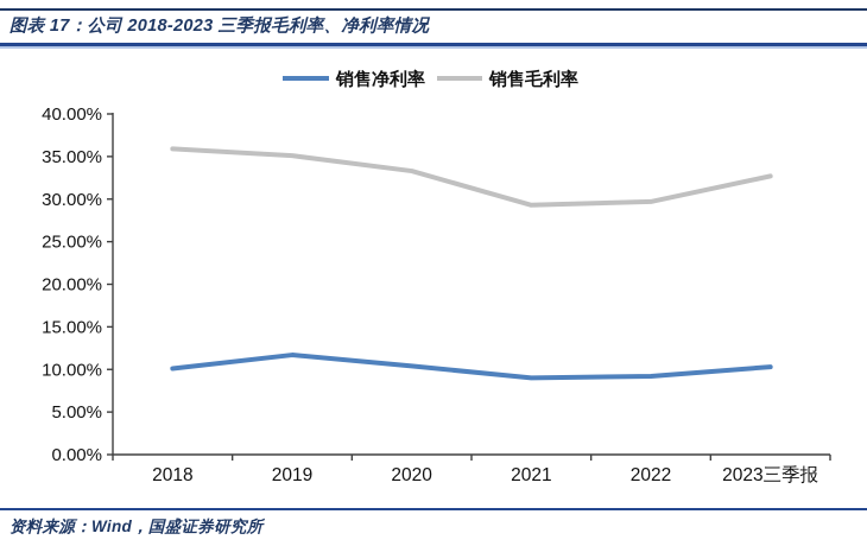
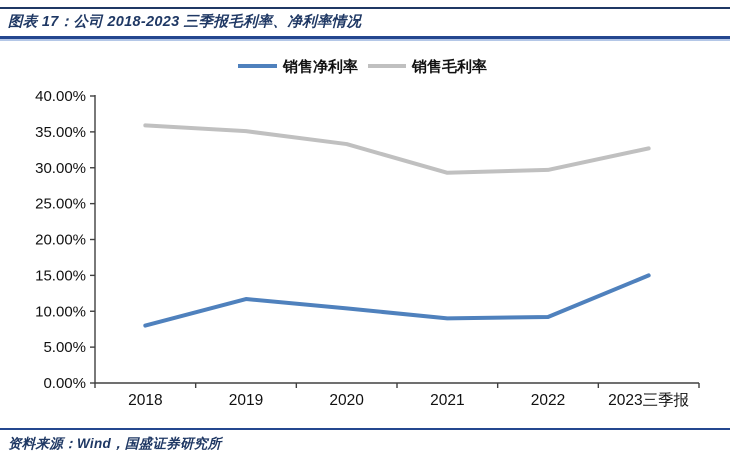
销售净利率/2018: 10% -> 8%
销售净利率/2023三季报: 10% -> 15%
